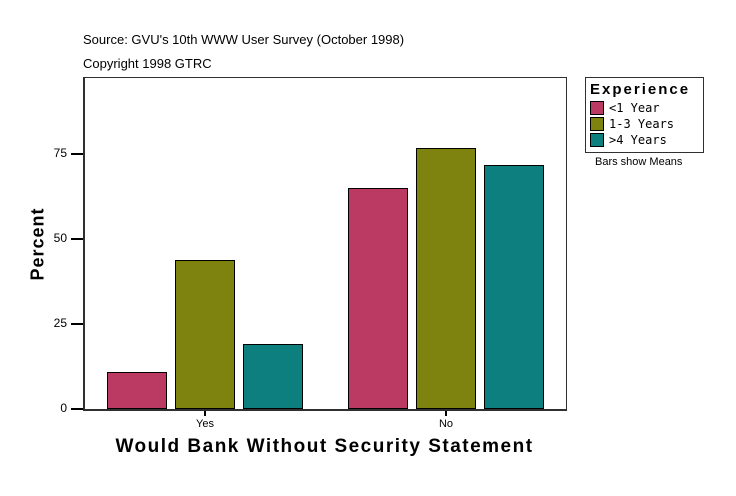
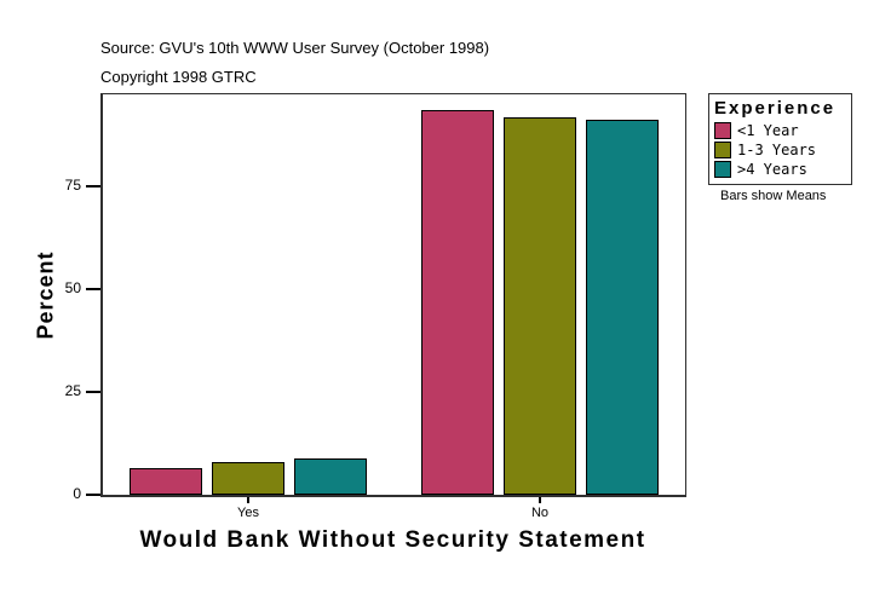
<1 Year/Yes: 11 -> 6
1-3 Years/Yes: 44 -> 8
>4 Years/Yes: 19 -> 9
<1 Year/No: 65 -> 94
1-3 Years/No: 77 -> 92
>4 Years/No: 72 -> 91
